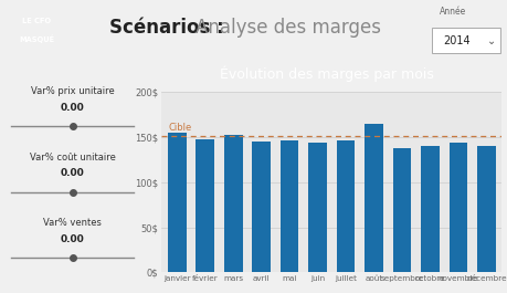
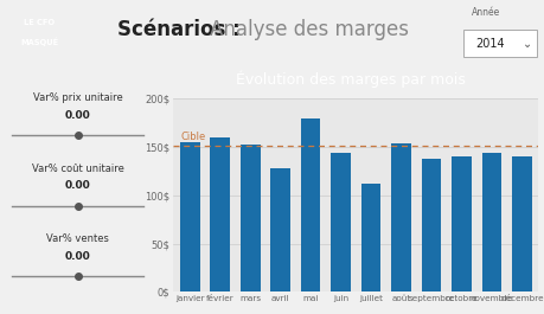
février: 148$ -> 160$
avril: 145$ -> 128$
mai: 146$ -> 180$
juillet: 147$ -> 112$
août: 165$ -> 154$
